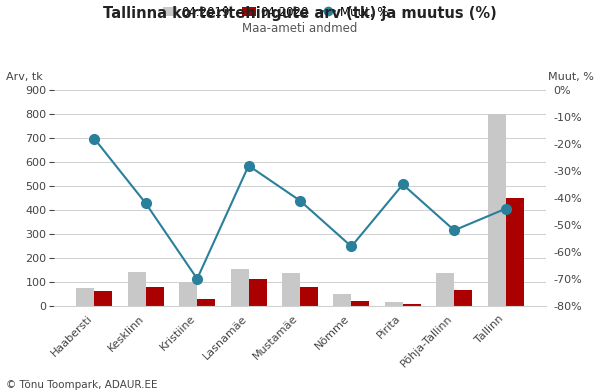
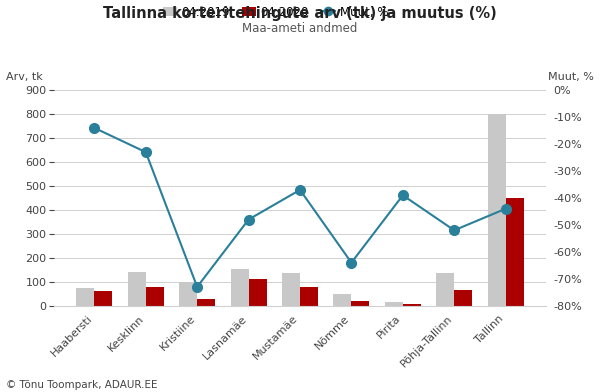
Muut, %/Haabersti: -18% -> -14%
Muut, %/Kesklinn: -42% -> -23%
Muut, %/Kristiine: -70% -> -73%
Muut, %/Lasnamäe: -28% -> -48%
Muut, %/Mustamäe: -41% -> -37%
Muut, %/Nõmme: -58% -> -64%
Muut, %/Pirita: -35% -> -39%
